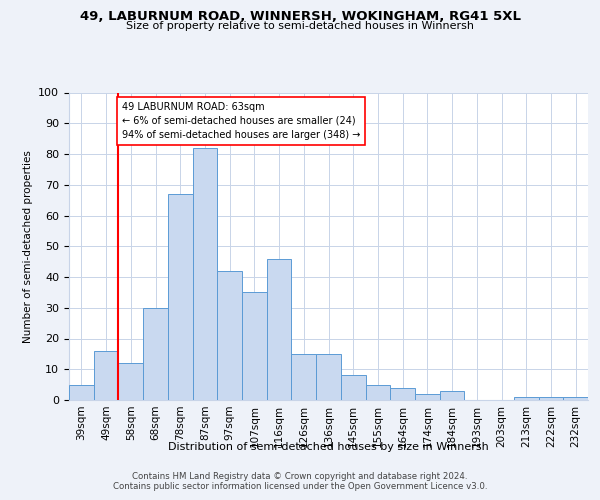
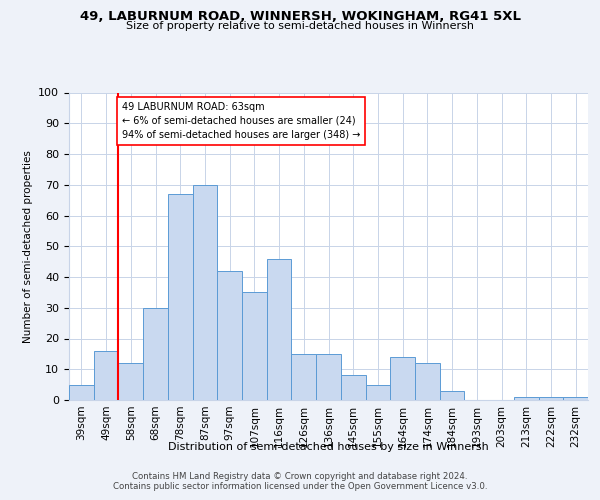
87sqm: 82 -> 70
164sqm: 4 -> 14
174sqm: 2 -> 12
